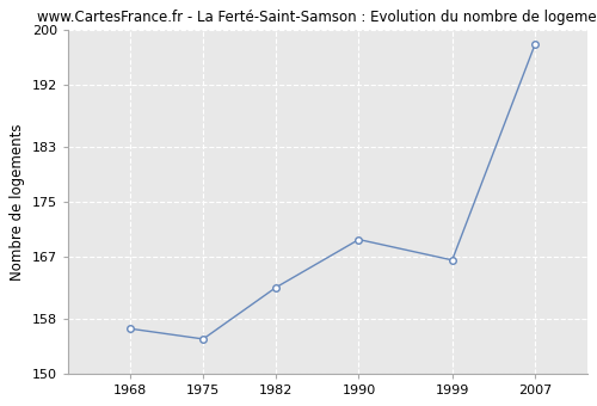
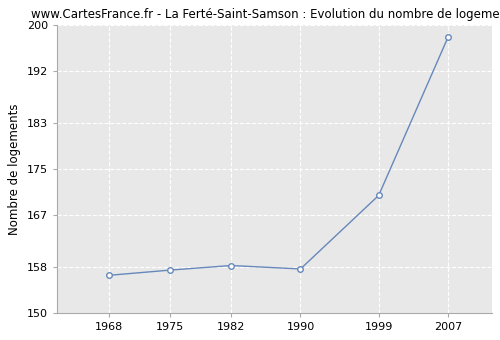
1975: 155.0 -> 157.4
1982: 162.5 -> 158.2
1990: 169.5 -> 157.6
1999: 166.5 -> 170.4
